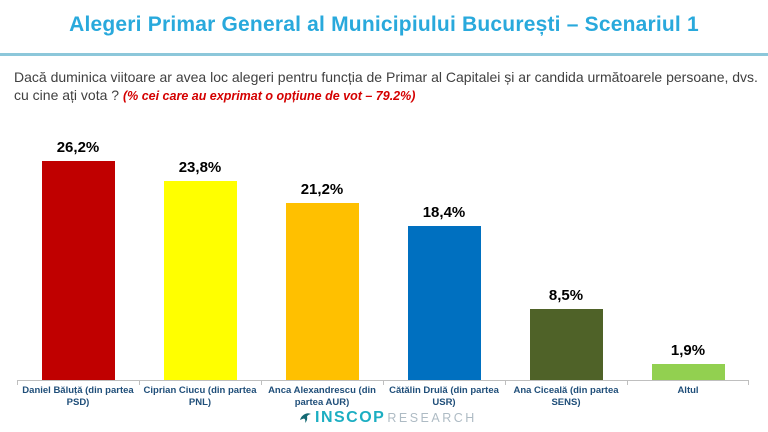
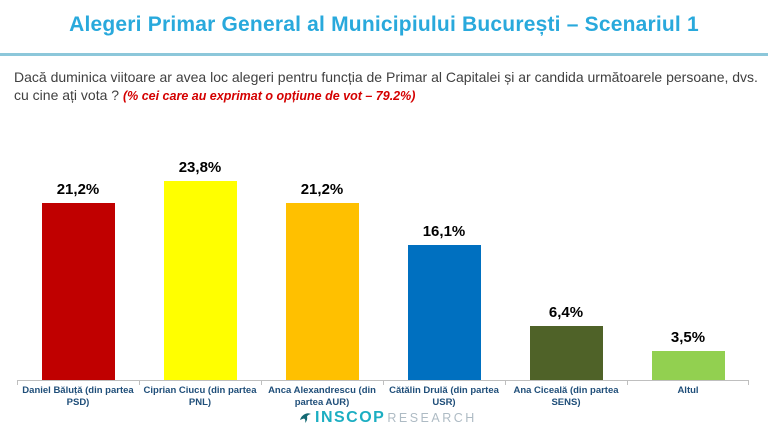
Daniel Băluță (din partea PSD): 26,2% -> 21,2%
Cătălin Drulă (din partea USR): 18,4% -> 16,1%
Ana Ciceală (din partea SENS): 8,5% -> 6,4%
Altul: 1,9% -> 3,5%
